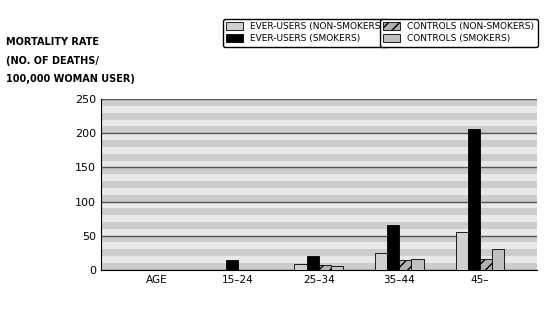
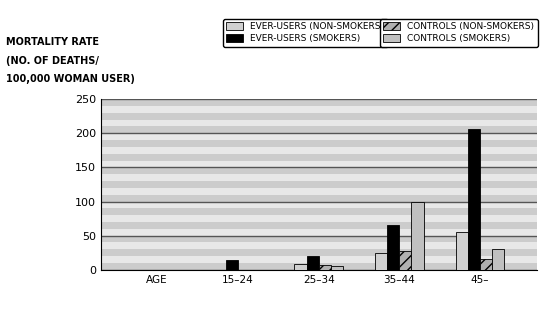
CONTROLS (NON-SMOKERS)/35–44: 14 -> 28
CONTROLS (SMOKERS)/35–44: 15 -> 100
